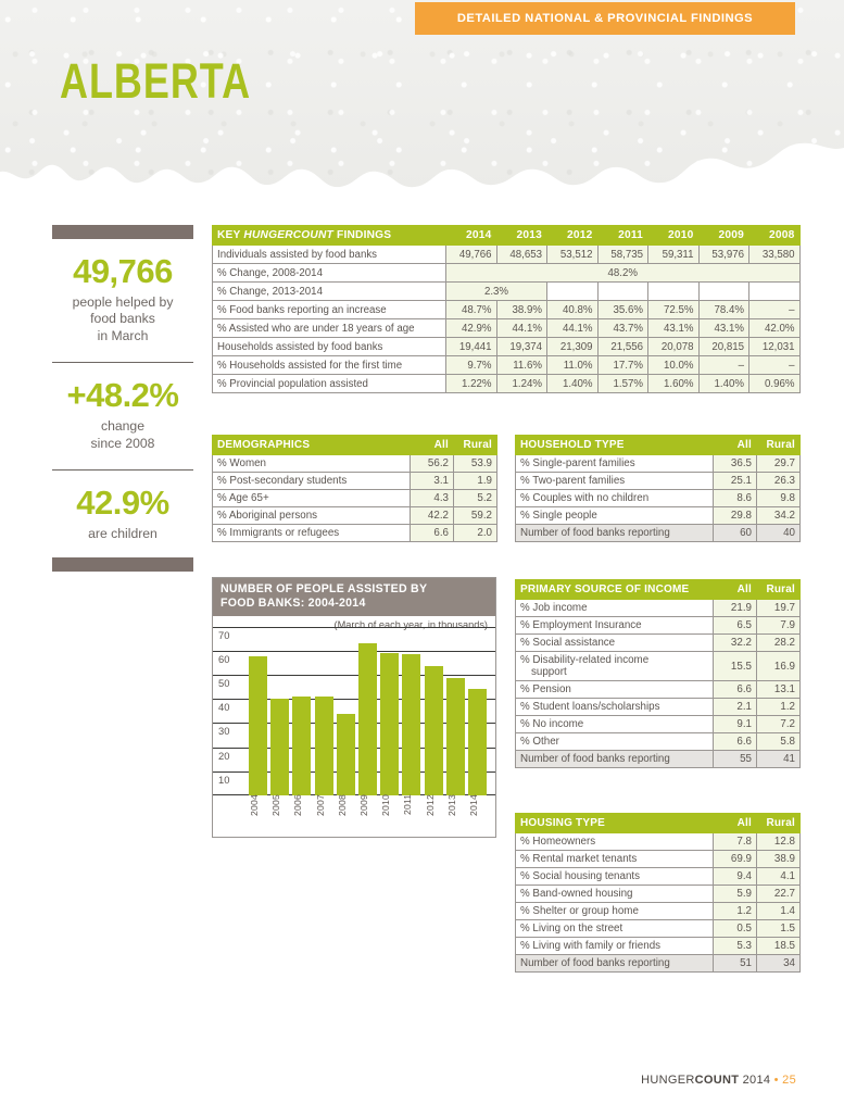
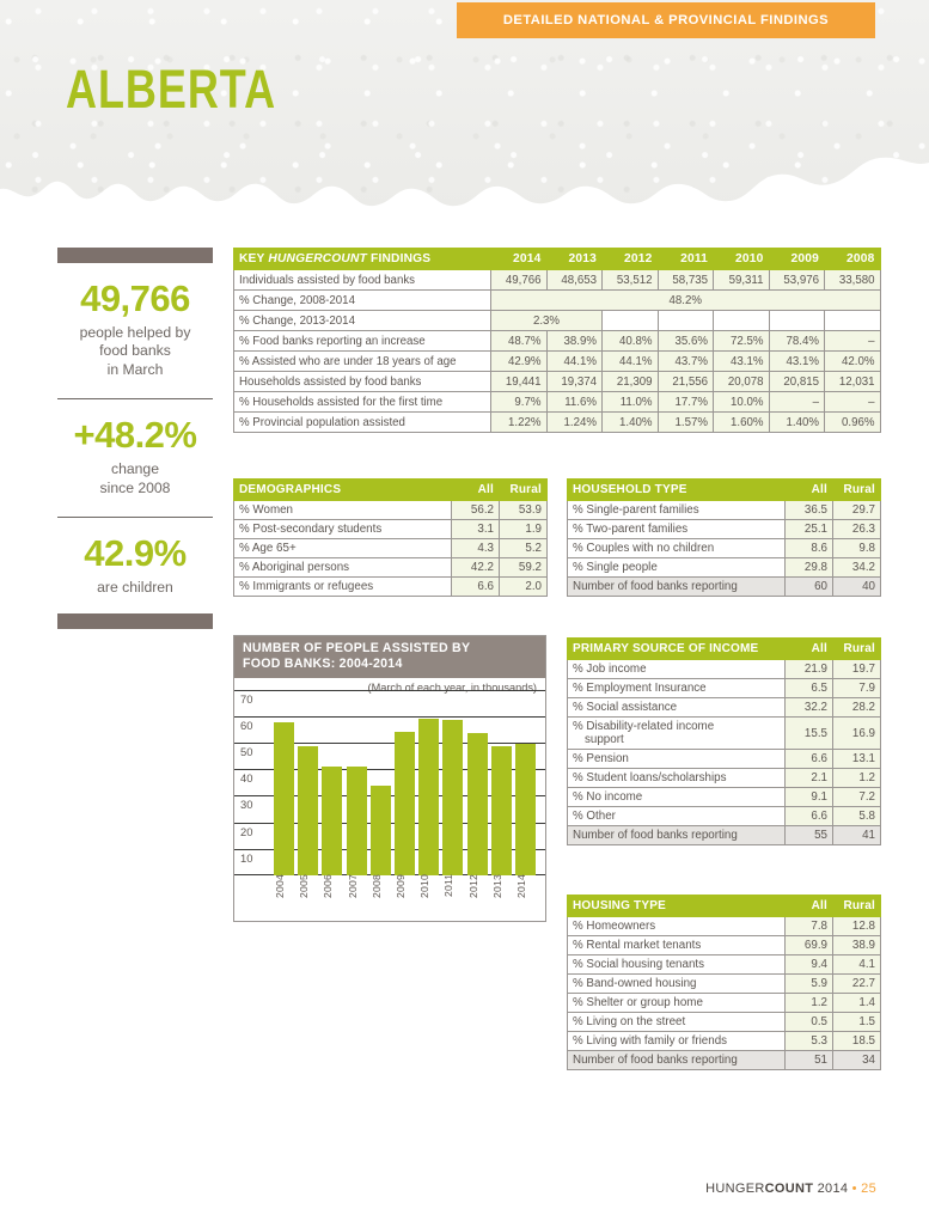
2005: 40 -> 49
2009: 63 -> 54
2014: 44 -> 50
